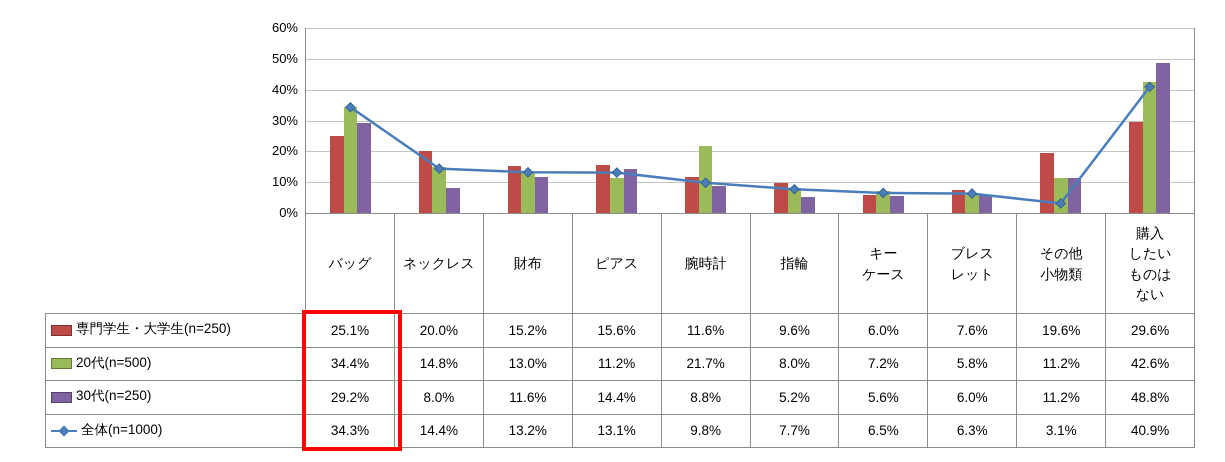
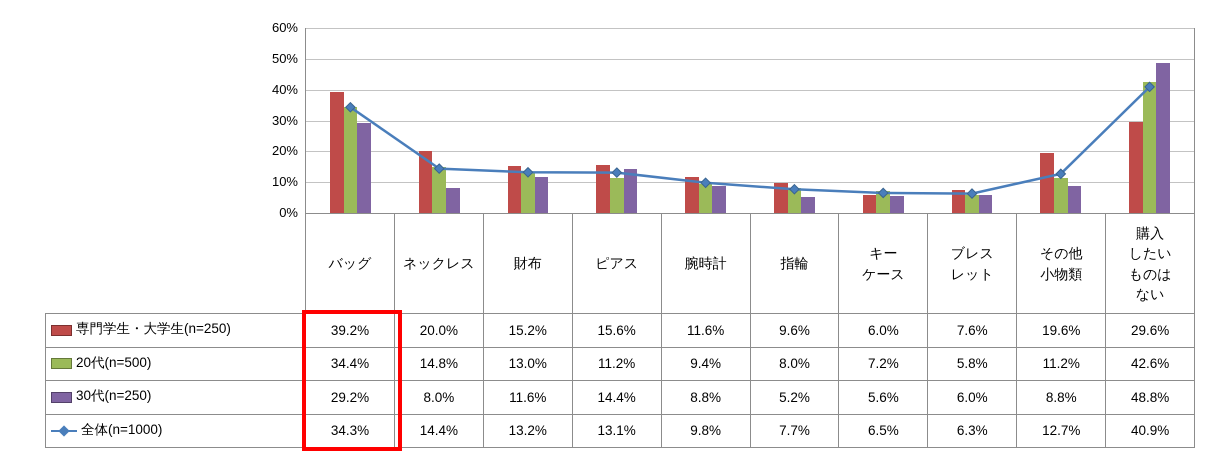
専門学生・大学生(n=250)/バッグ: 25.1% -> 39.2%
20代(n=500)/腕時計: 21.7% -> 9.4%
30代(n=250)/その他小物類: 11.2% -> 8.8%
全体(n=1000)/その他小物類: 3.1% -> 12.7%
